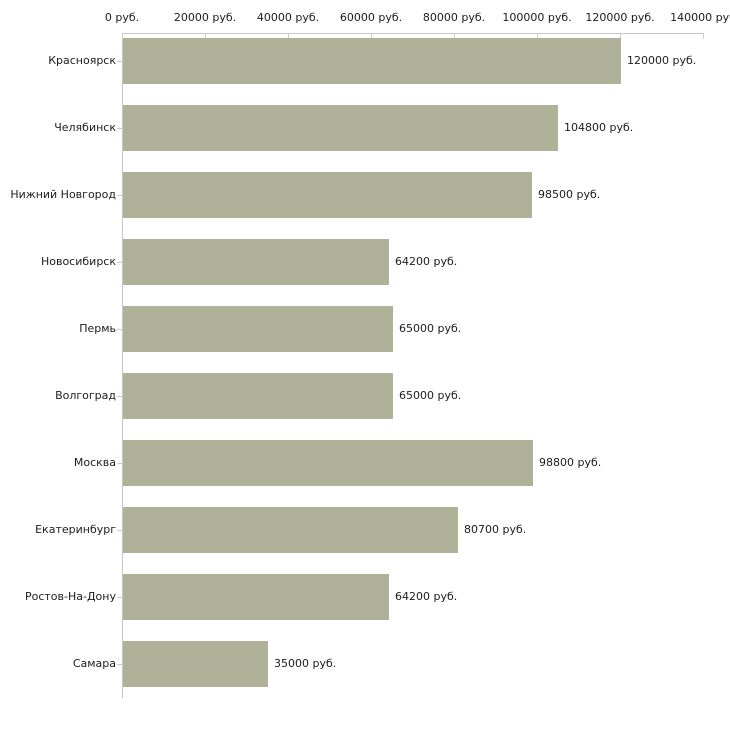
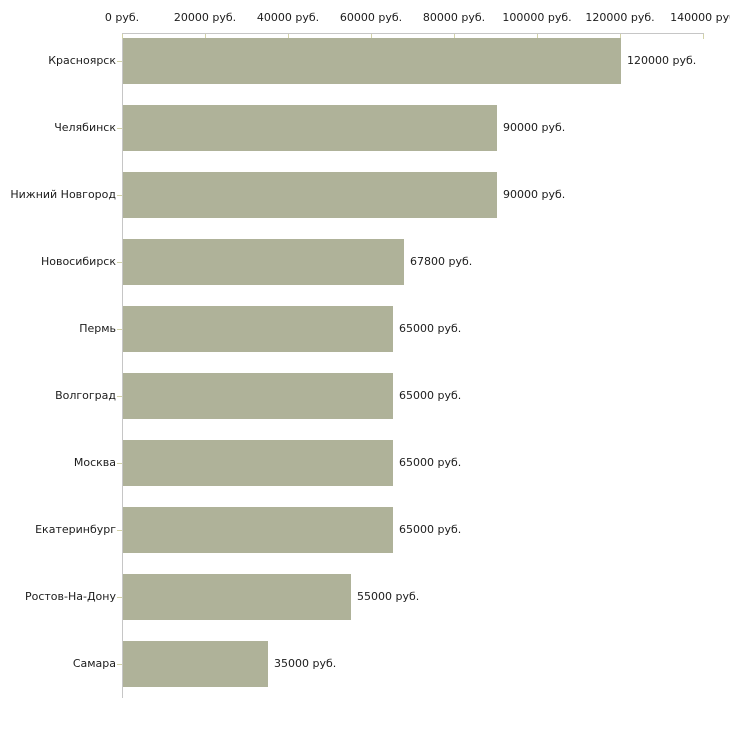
Челябинск: 104800 -> 90000
Нижний Новгород: 98500 -> 90000
Новосибирск: 64200 -> 67800
Москва: 98800 -> 65000
Екатеринбург: 80700 -> 65000
Ростов-На-Дону: 64200 -> 55000
